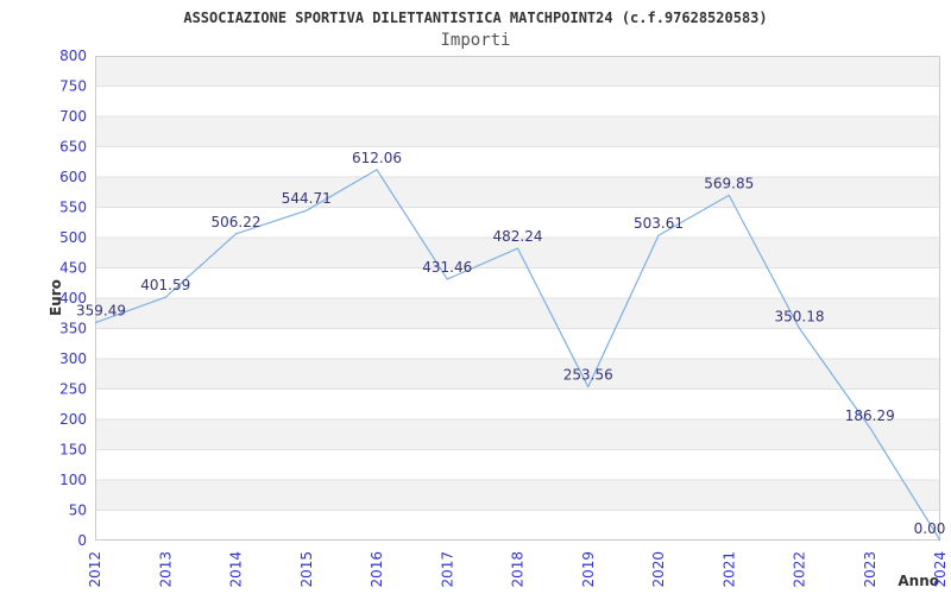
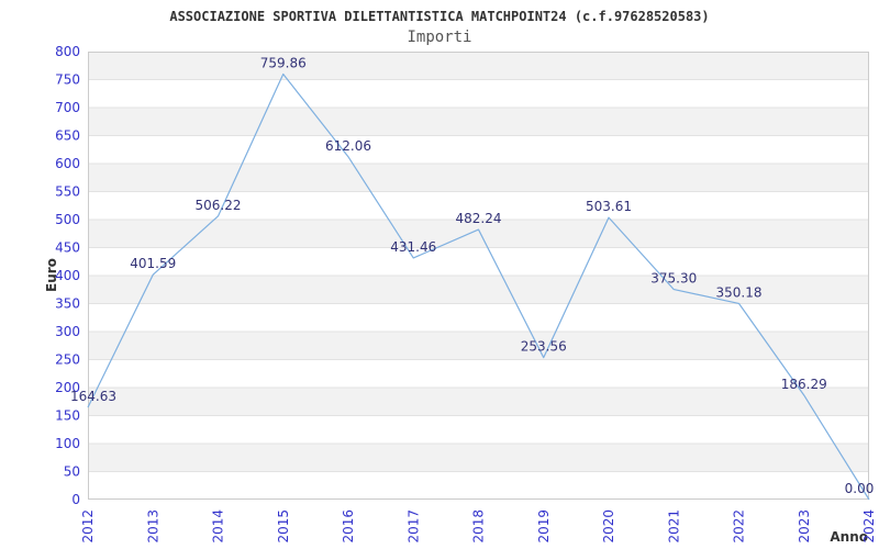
2012: 359.49 -> 164.63
2015: 544.71 -> 759.86
2021: 569.85 -> 375.30
